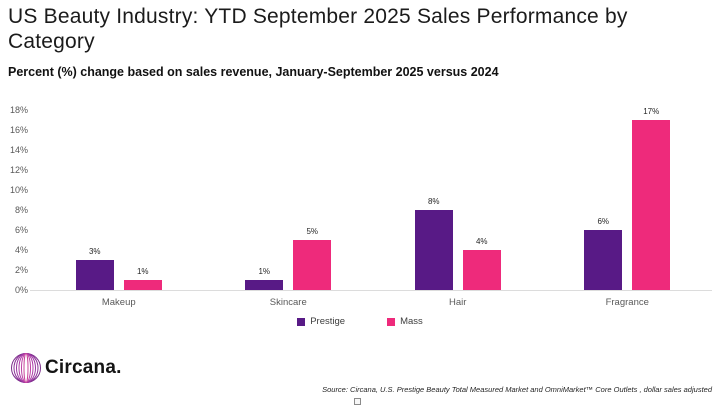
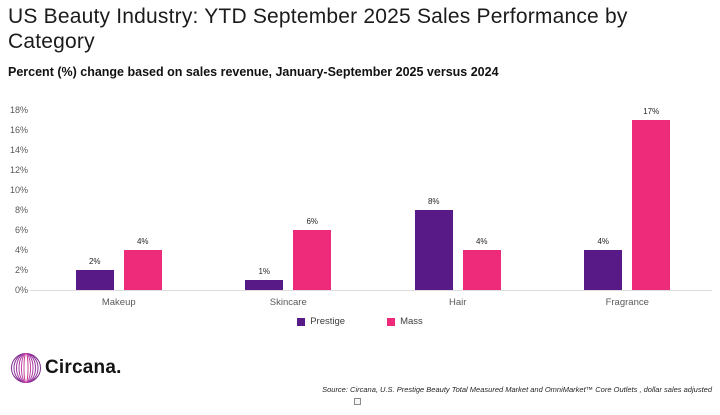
Prestige/Makeup: 3% -> 2%
Mass/Makeup: 1% -> 4%
Mass/Skincare: 5% -> 6%
Prestige/Fragrance: 6% -> 4%
